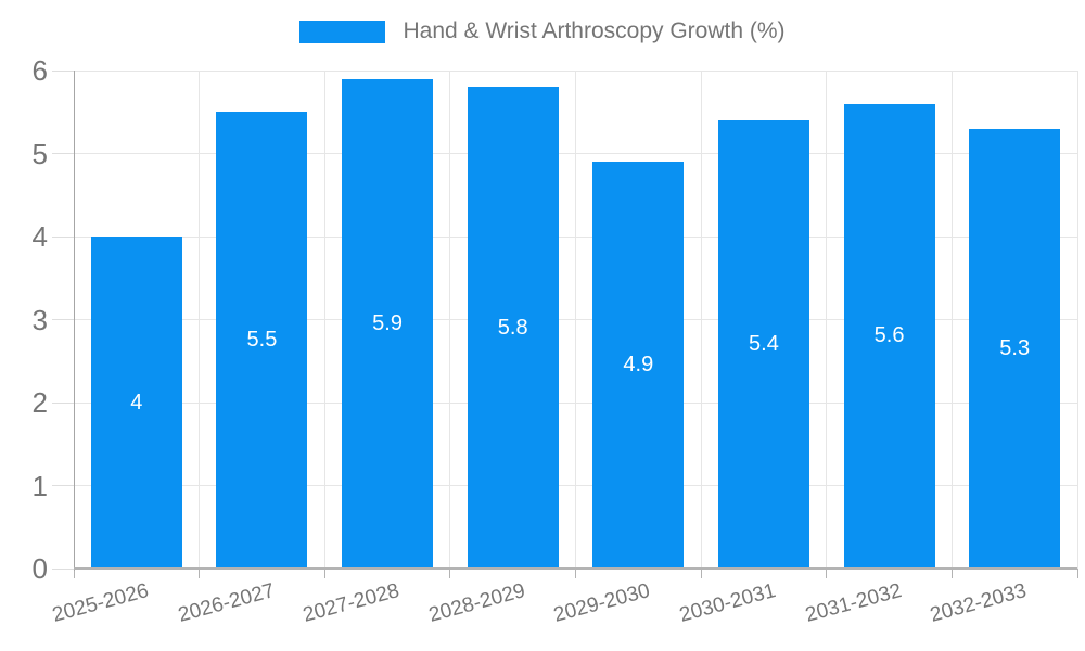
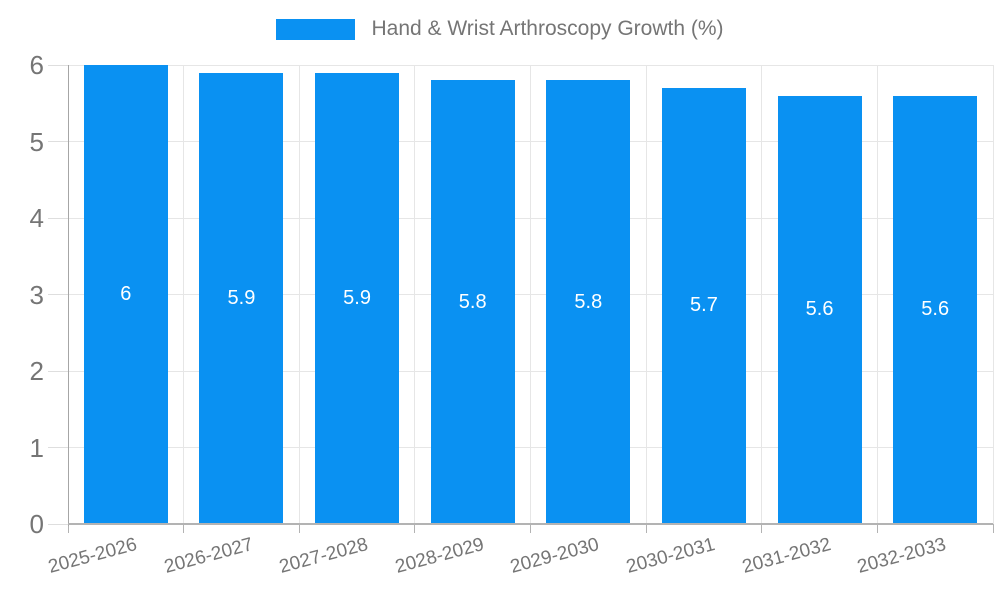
2025-2026: 4 -> 6
2026-2027: 5.5 -> 5.9
2029-2030: 4.9 -> 5.8
2030-2031: 5.4 -> 5.7
2032-2033: 5.3 -> 5.6
